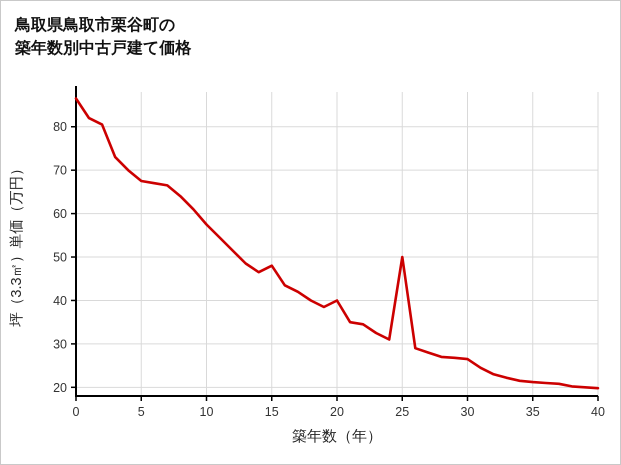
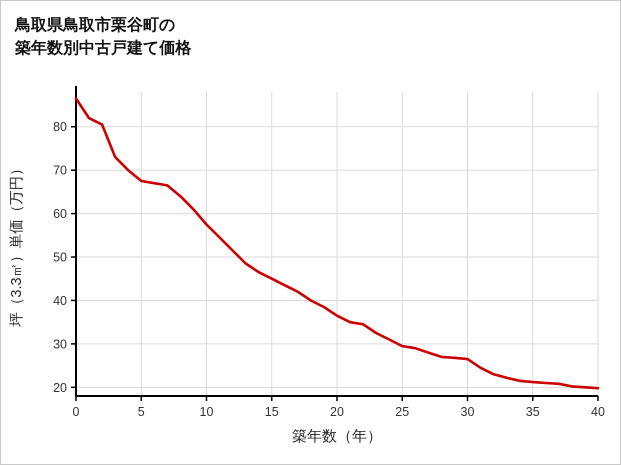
15: 48 -> 45
20: 40 -> 36
25: 50 -> 30
